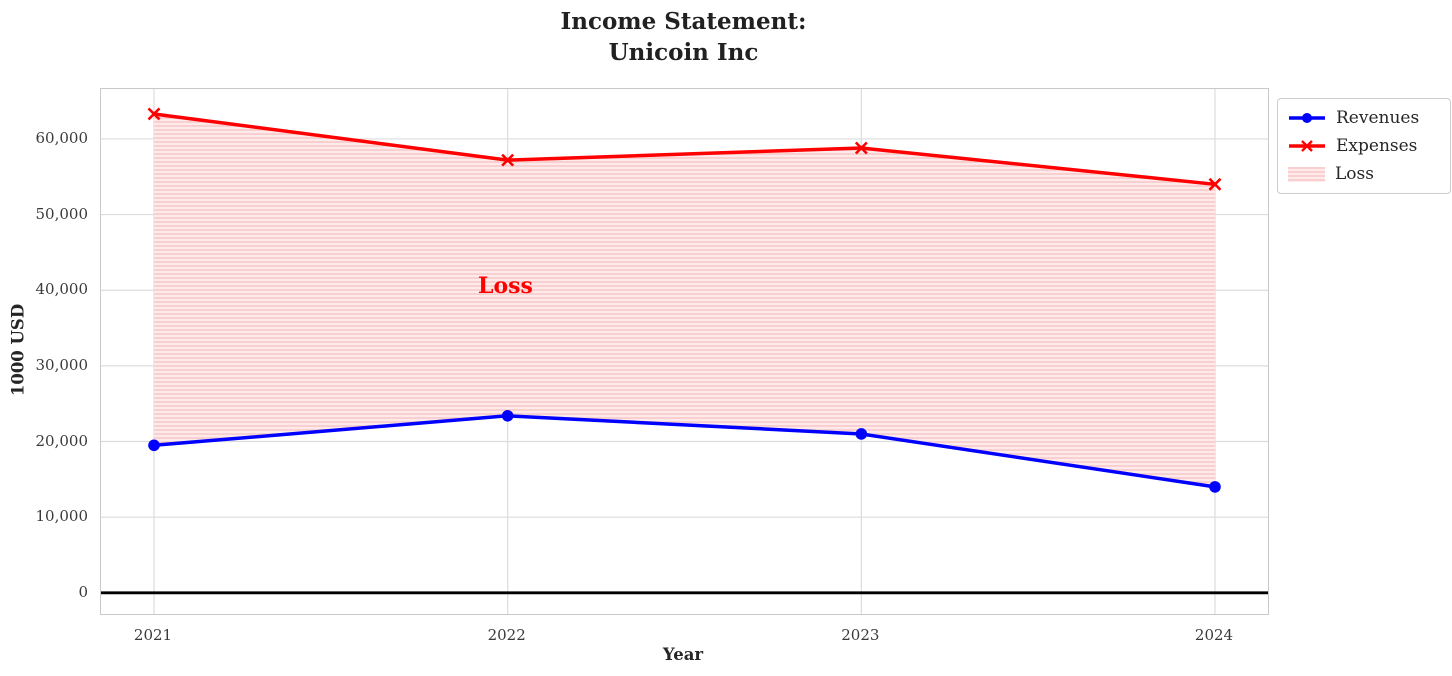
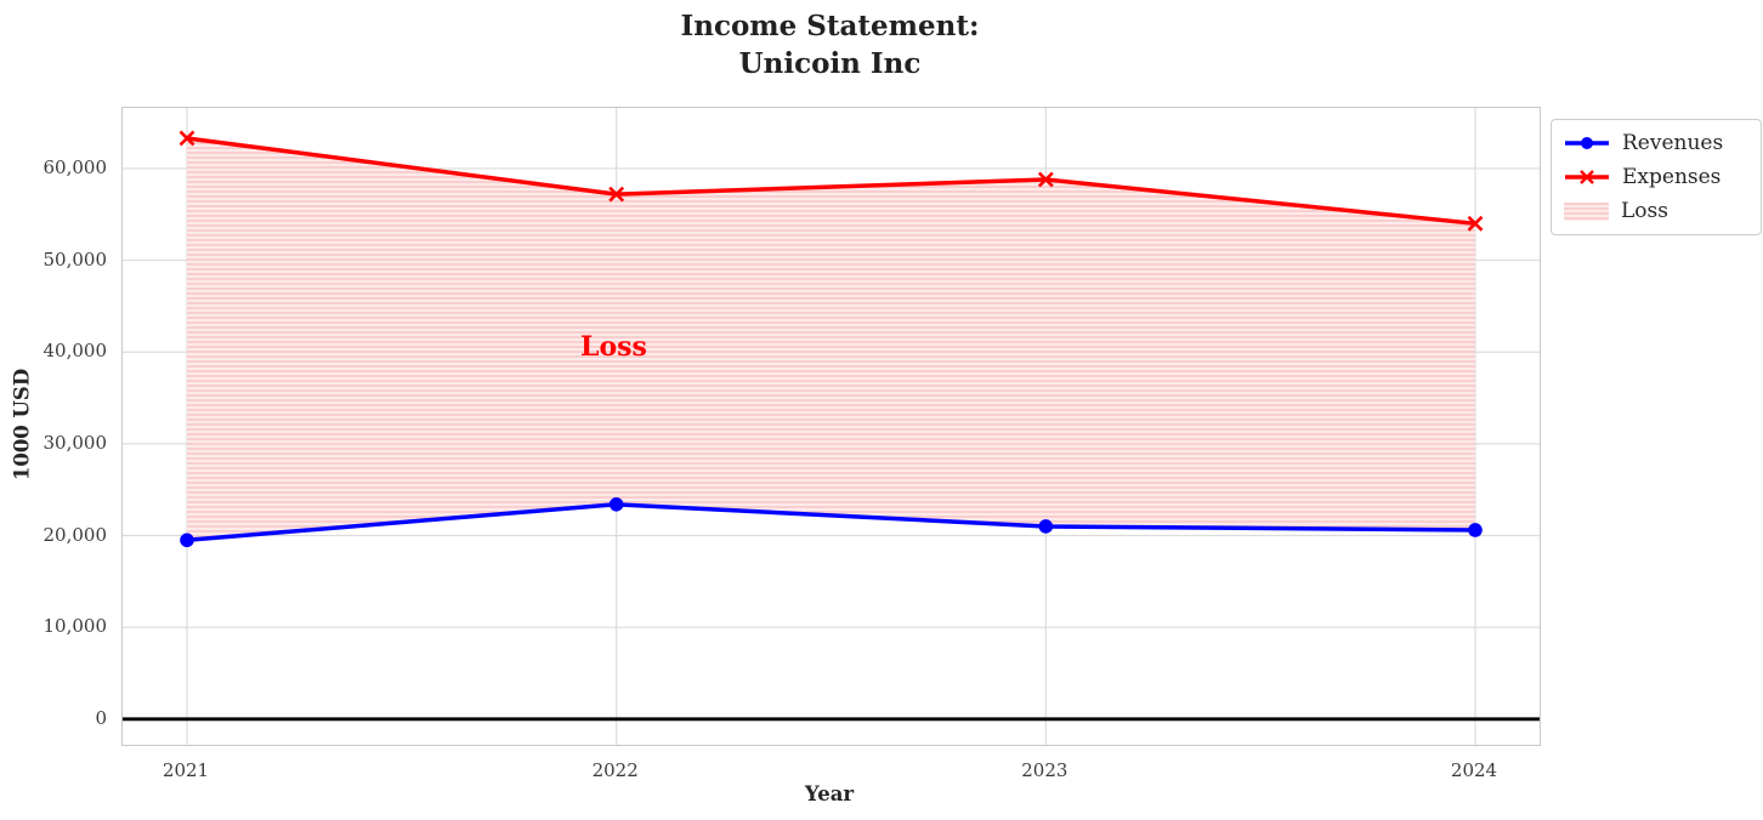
Revenues/2024: 14000 -> 21000
